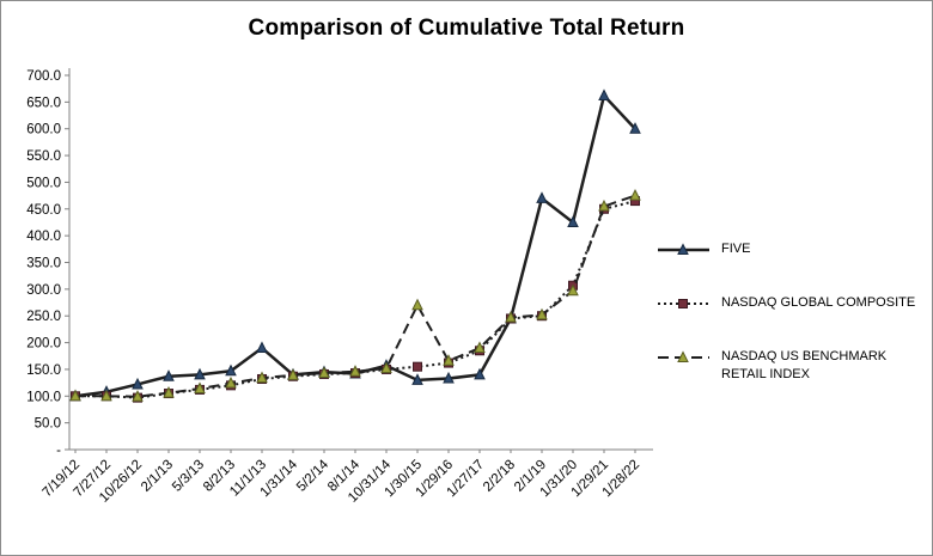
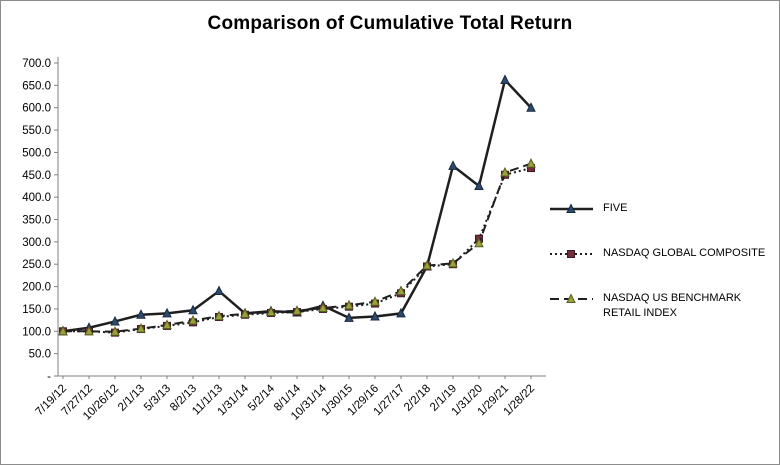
NASDAQ US BENCHMARK RETAIL INDEX/1/30/15: 270 -> 160
